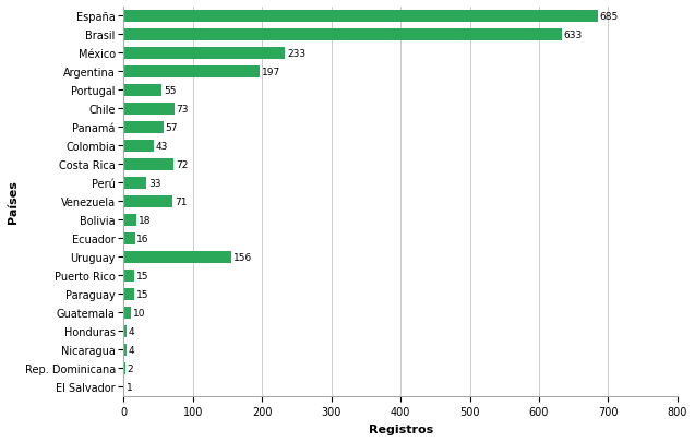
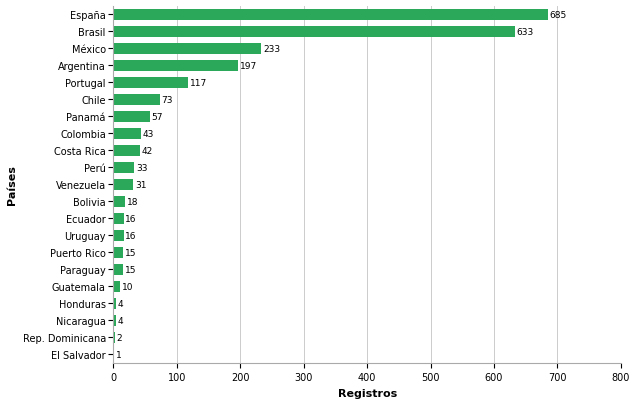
Portugal: 55 -> 117
Costa Rica: 72 -> 42
Venezuela: 71 -> 31
Uruguay: 156 -> 16
